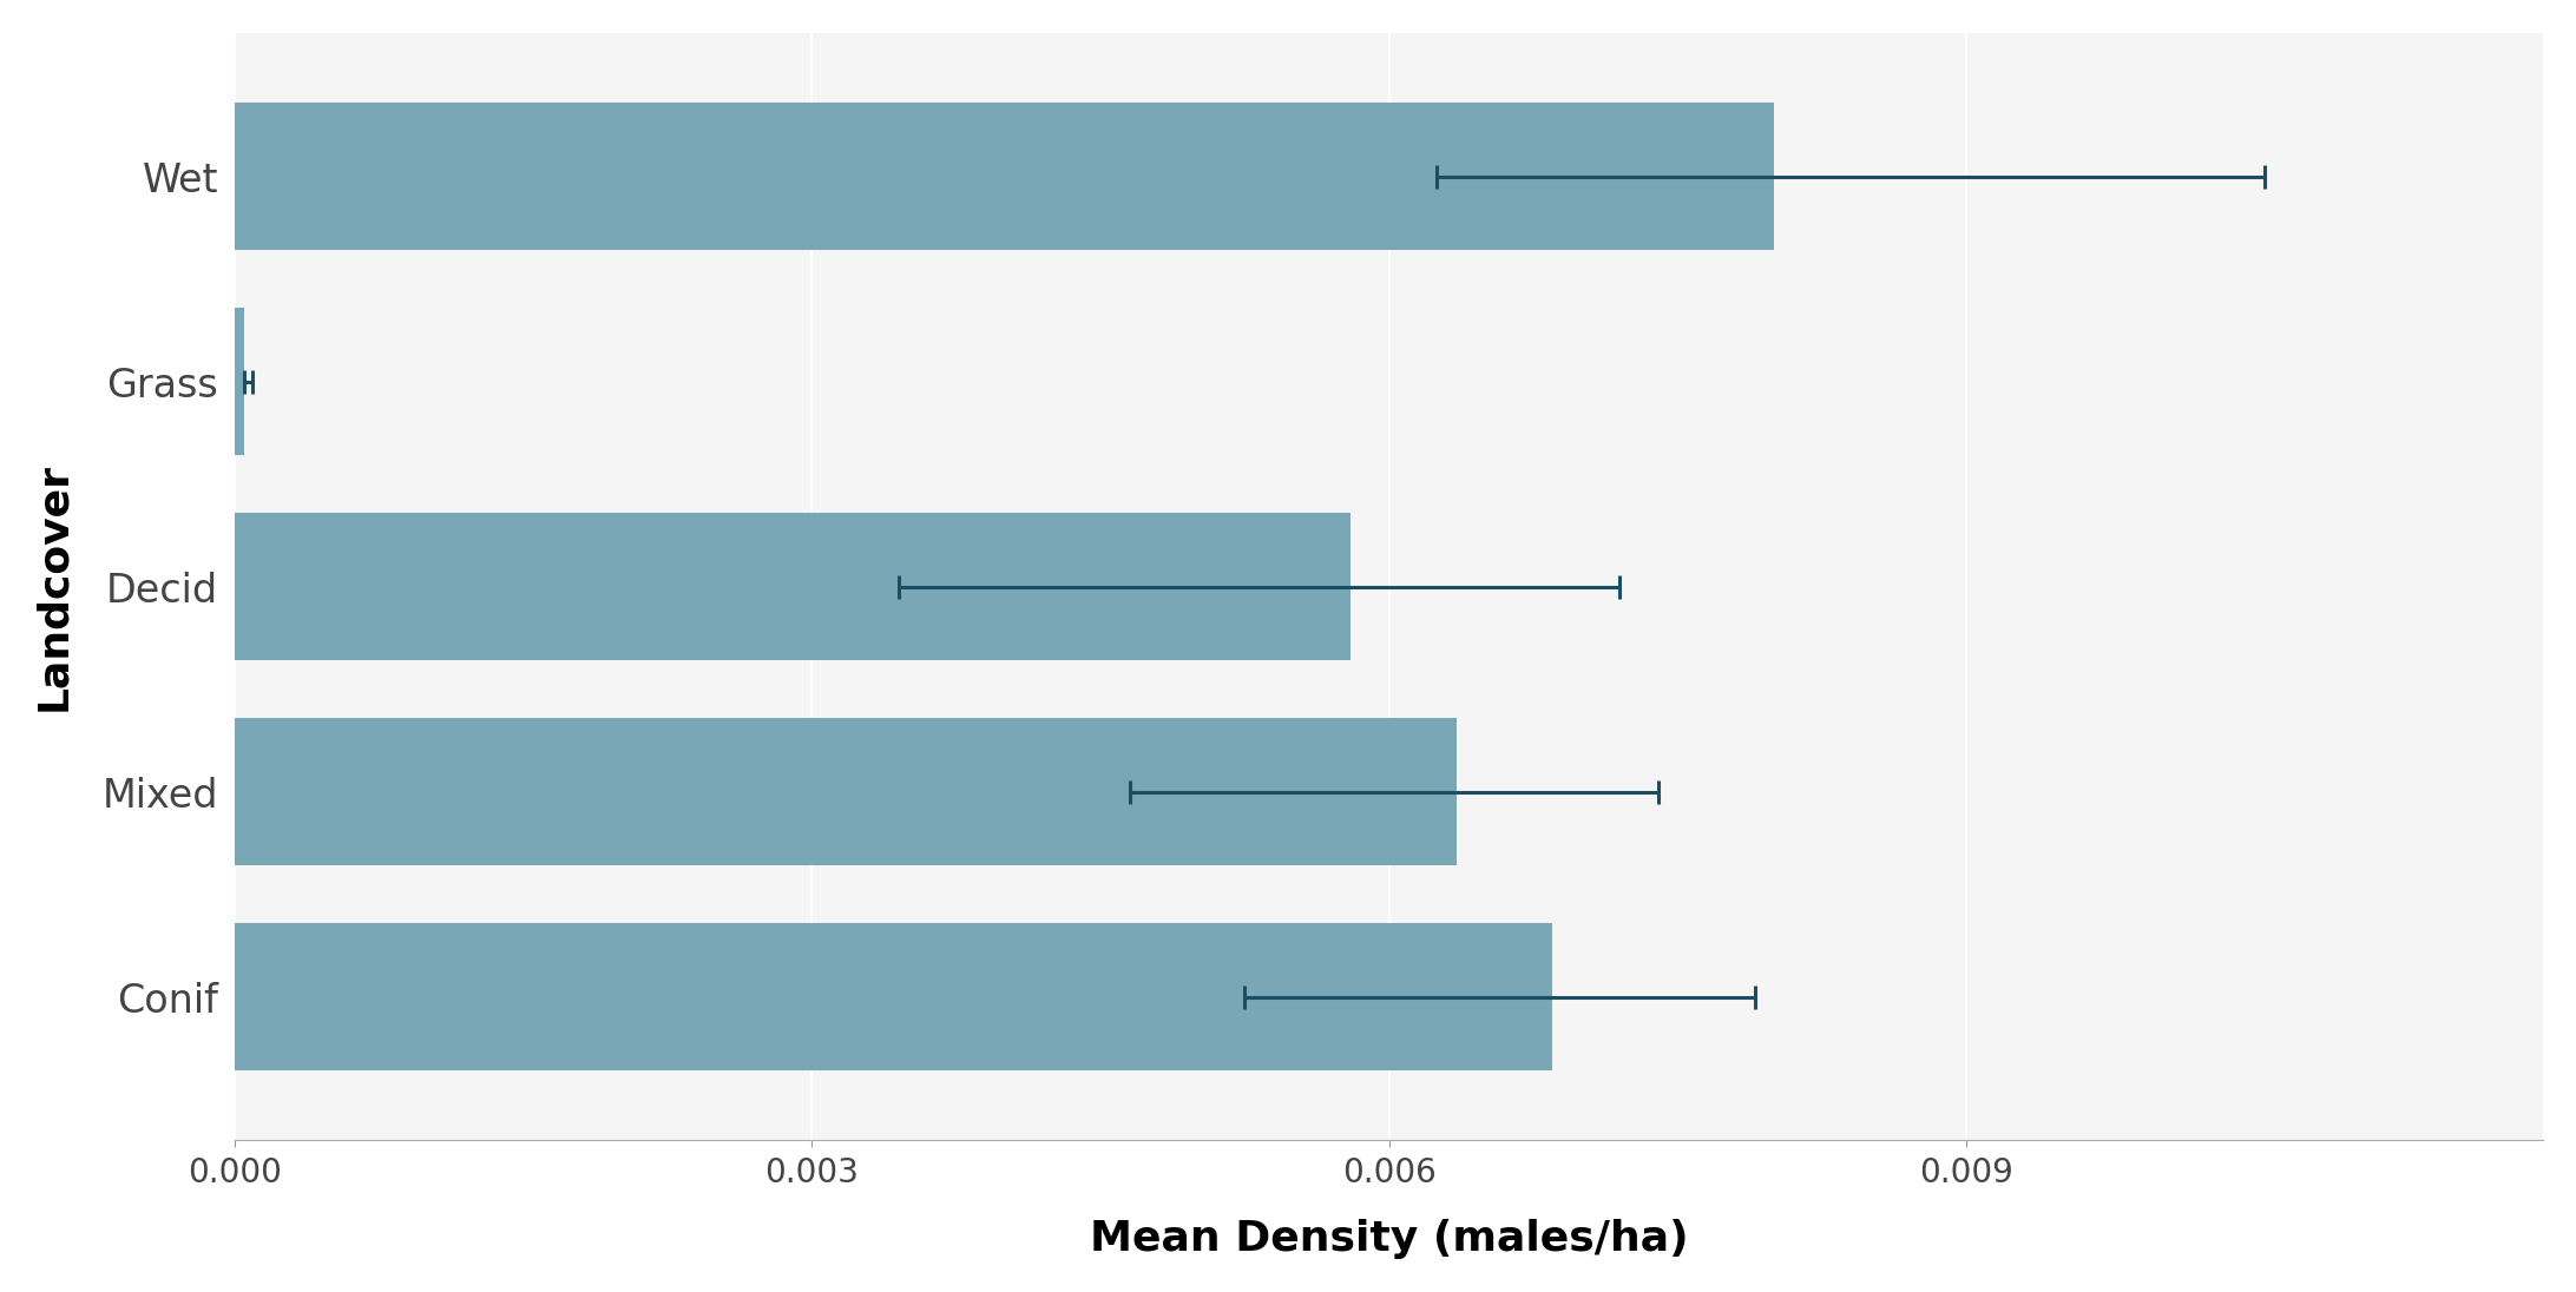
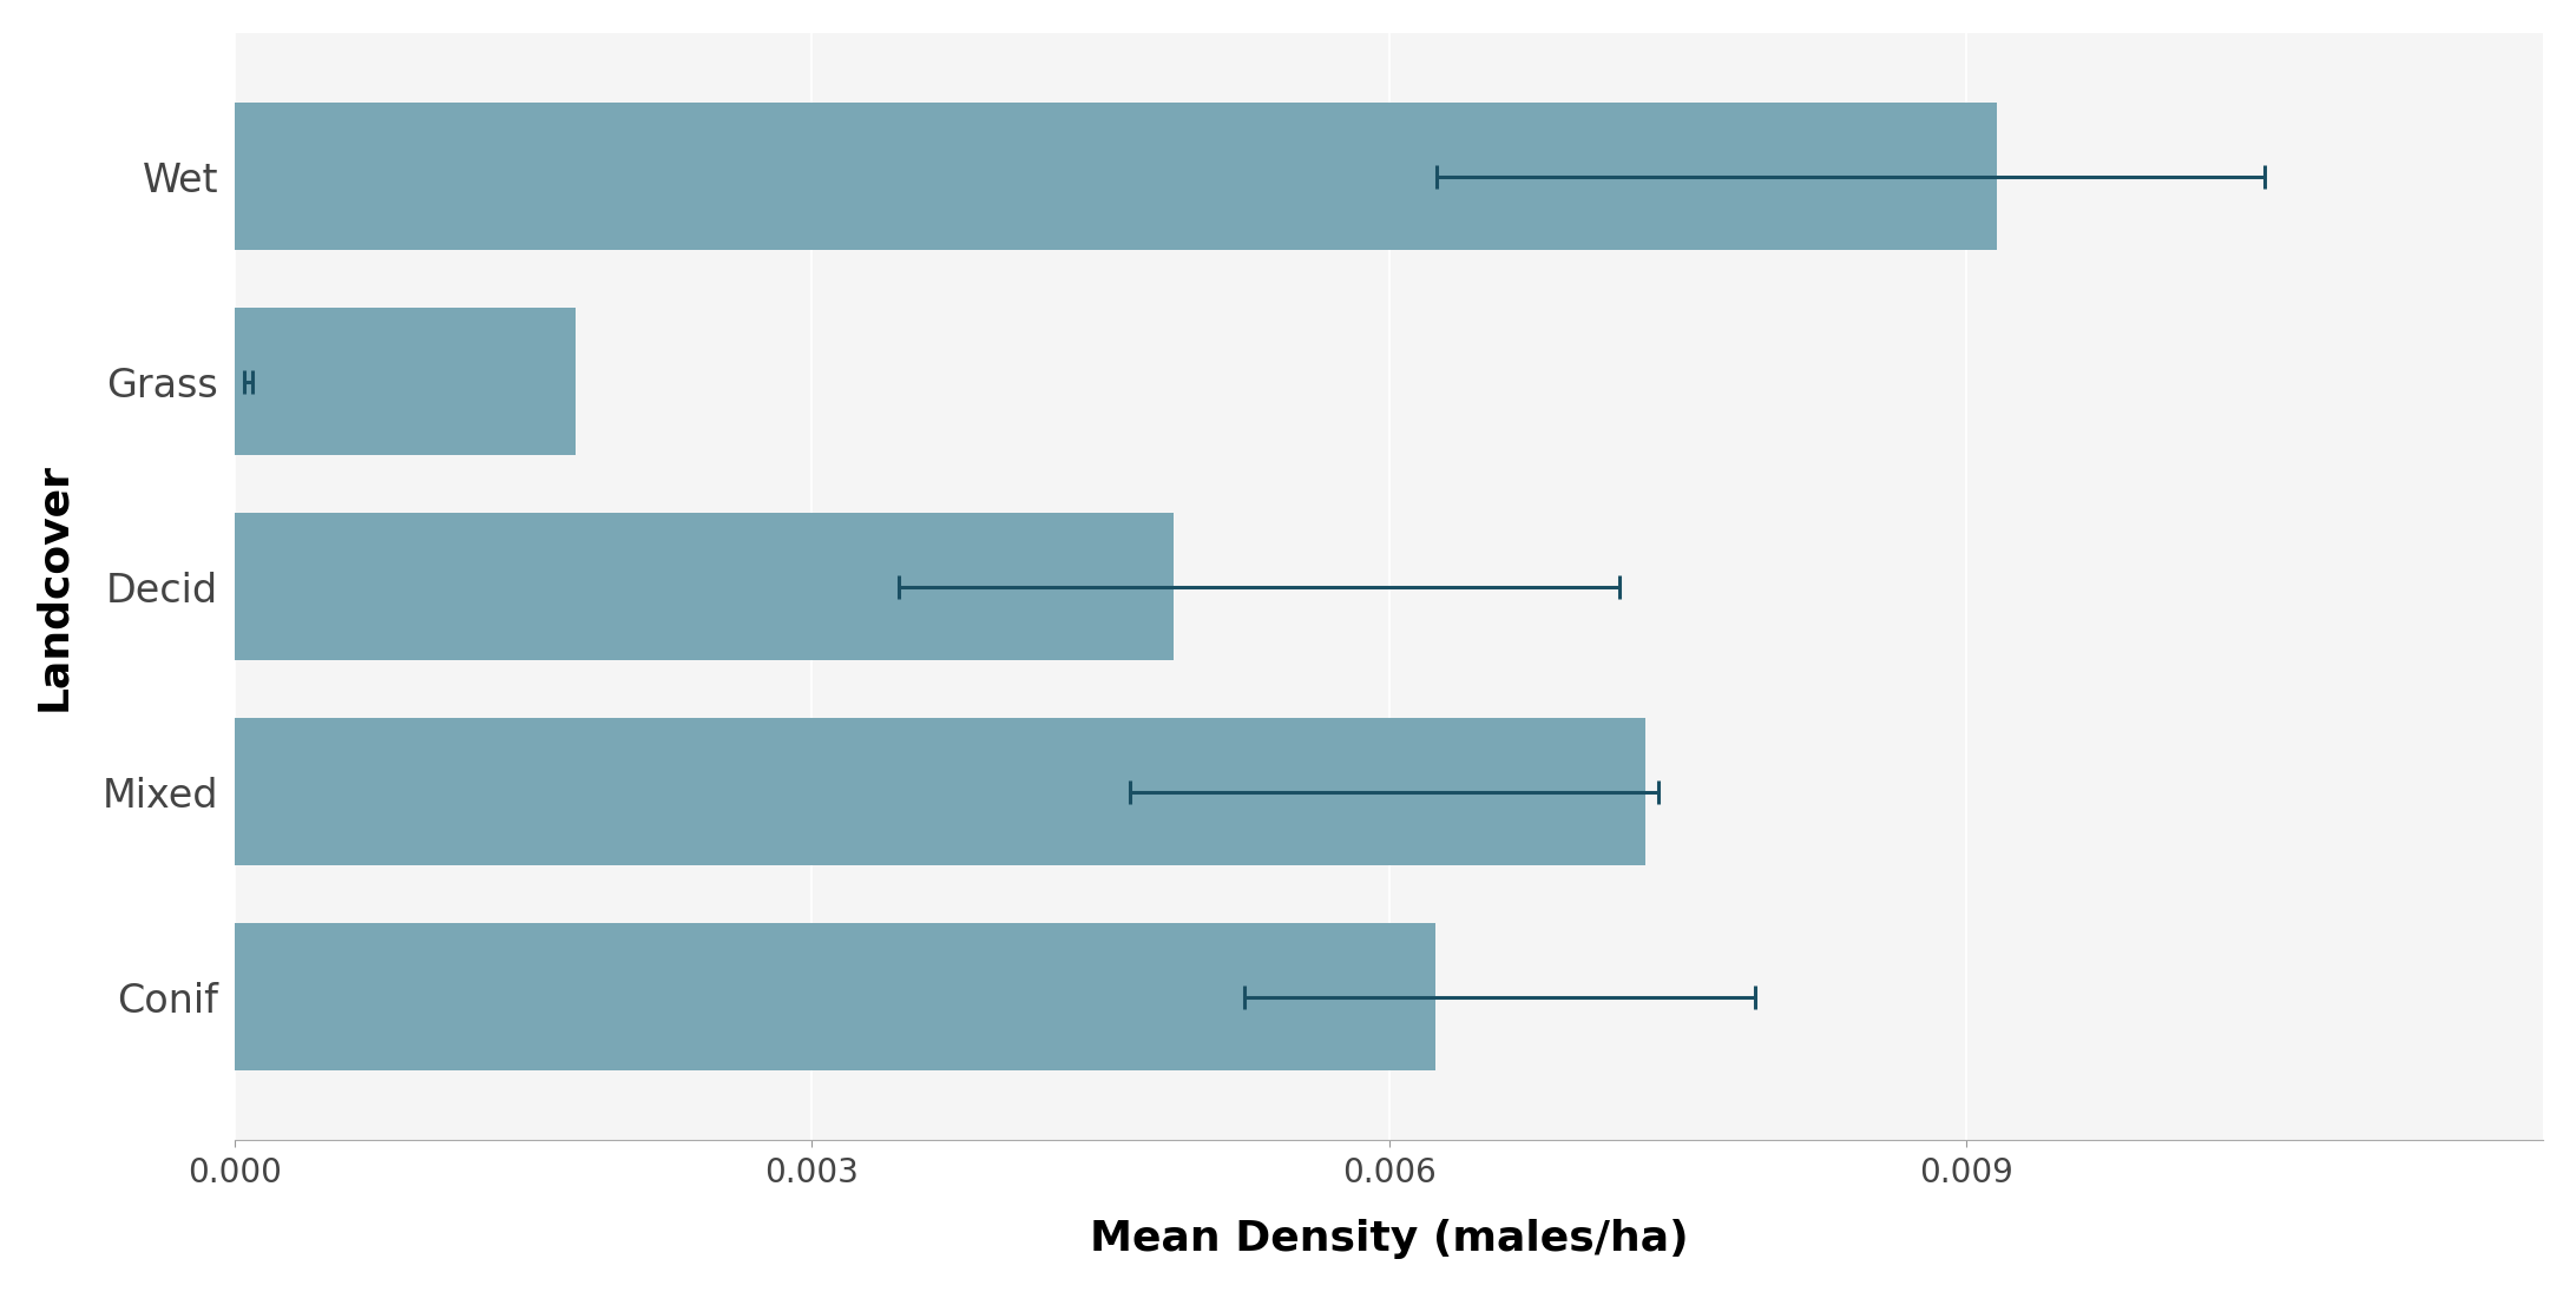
Wet: 0.008000 -> 0.009160
Grass: 0.000045 -> 0.001770
Decid: 0.005800 -> 0.004880
Mixed: 0.006350 -> 0.007330
Conif: 0.006850 -> 0.006240
